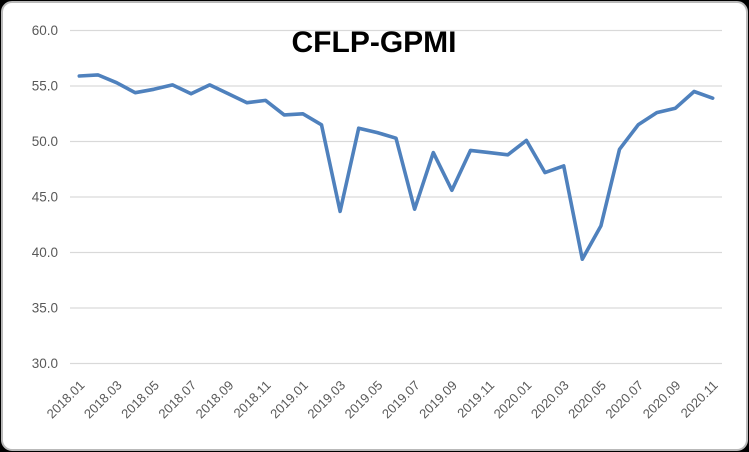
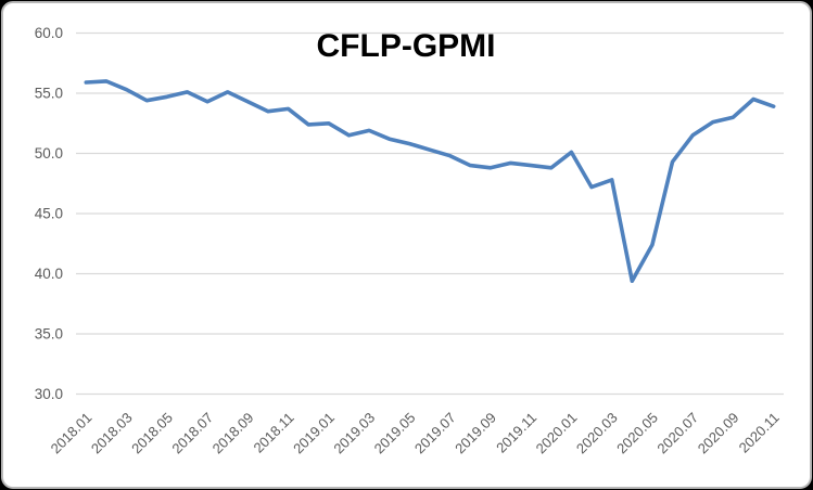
2019.03: 43.7 -> 51.9
2019.07: 43.9 -> 49.8
2019.09: 45.6 -> 48.8
